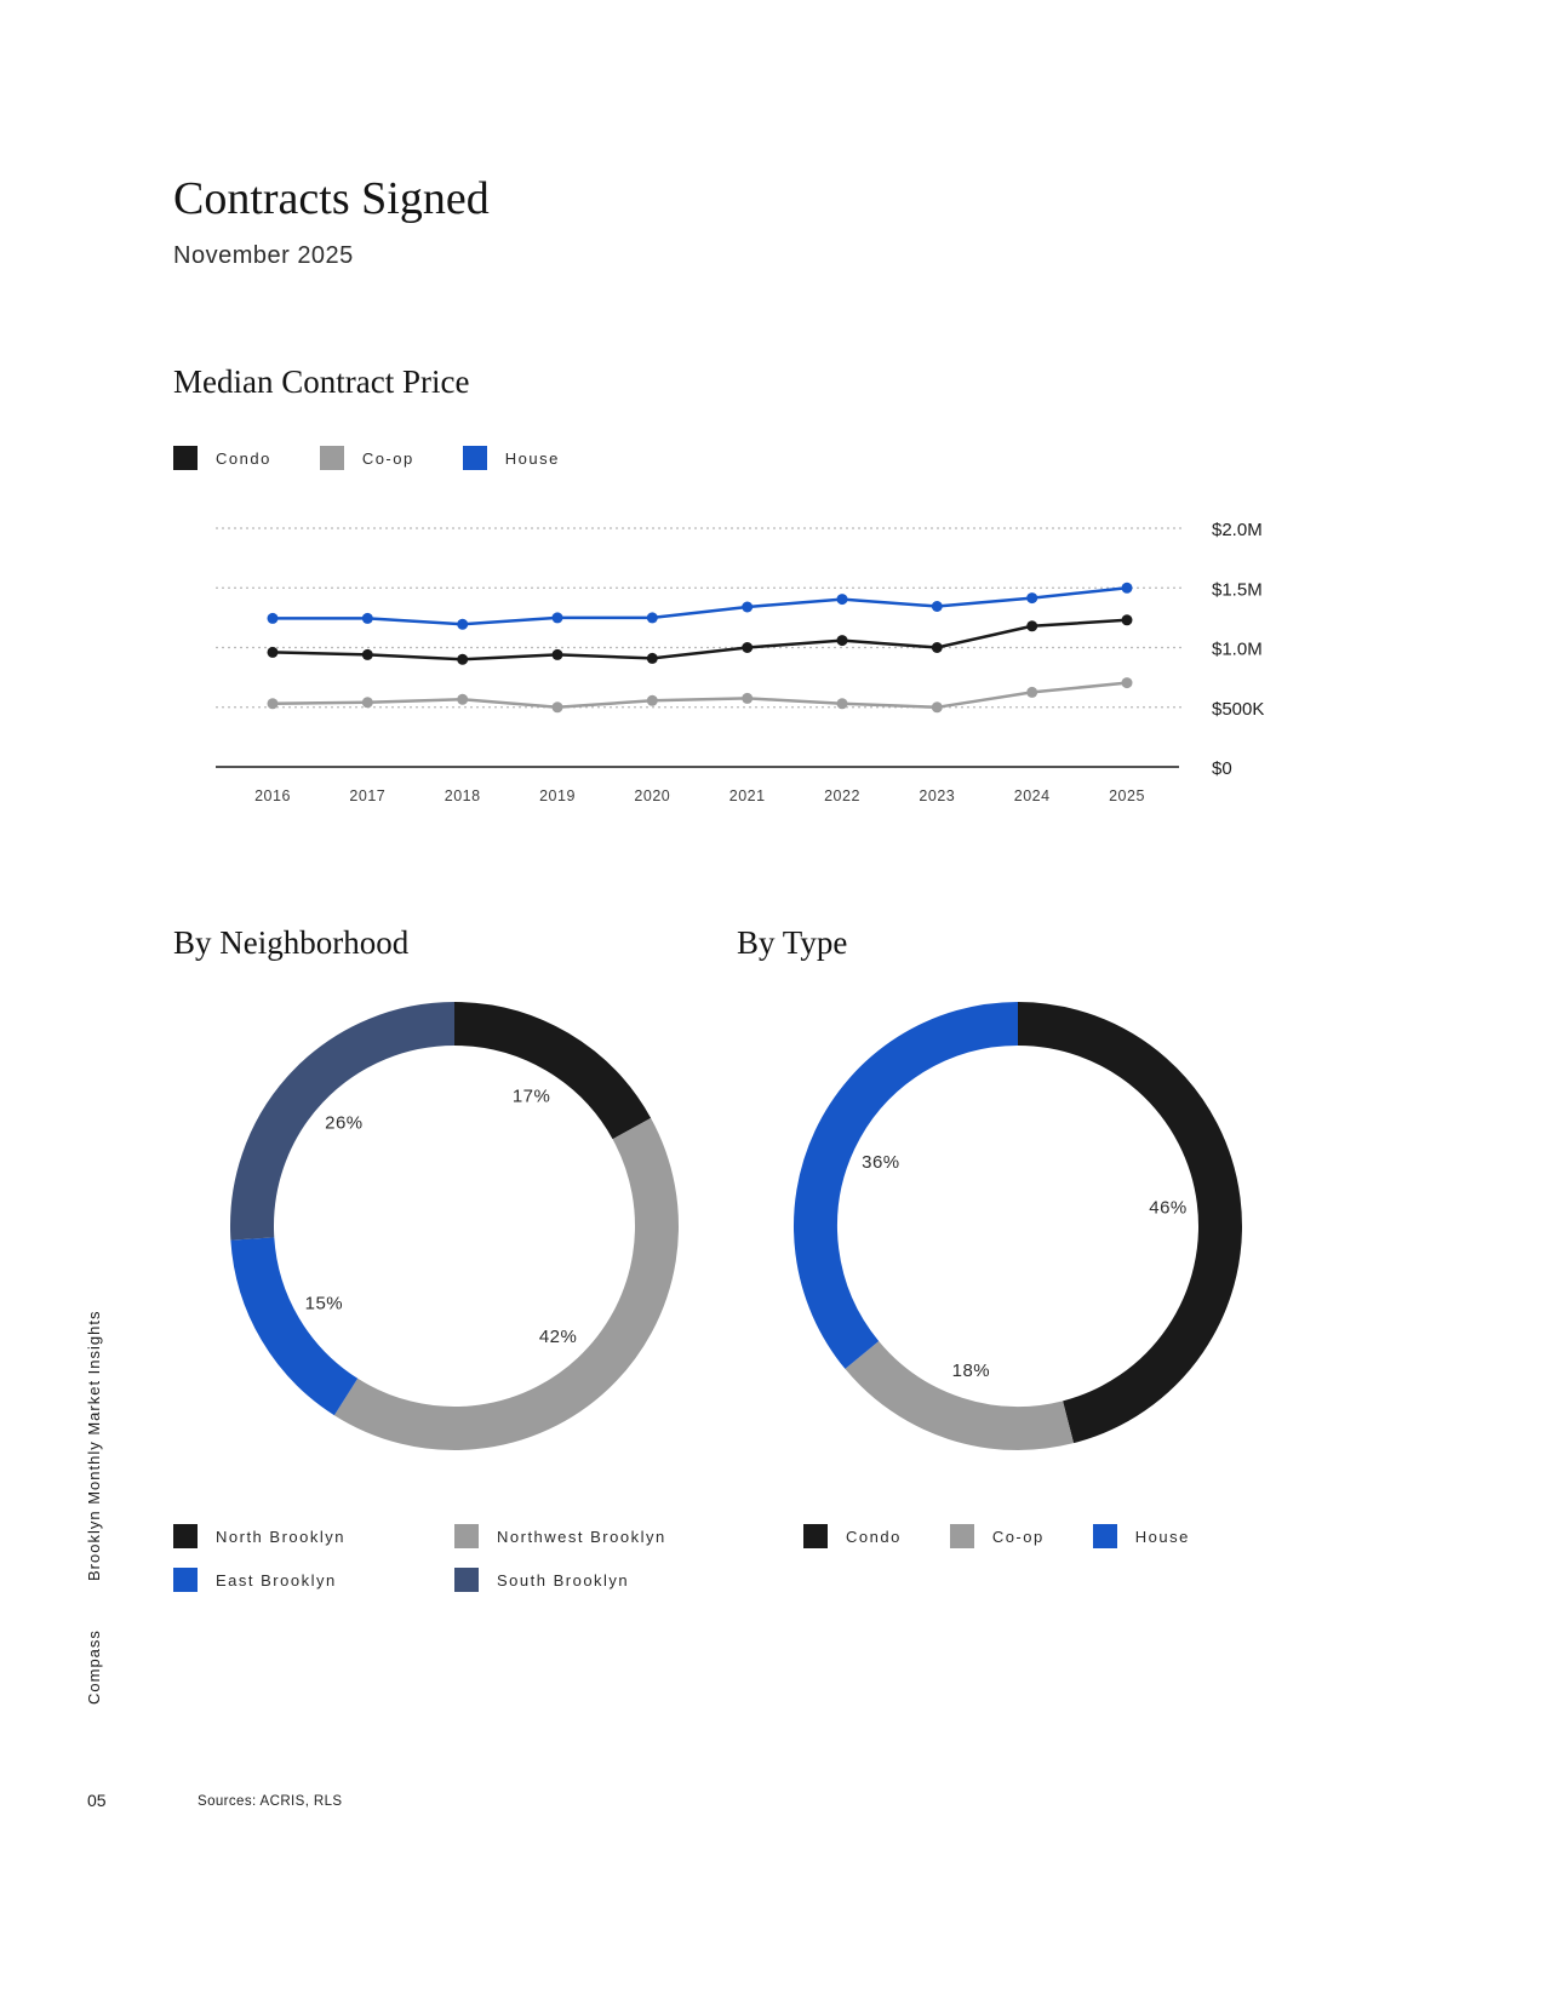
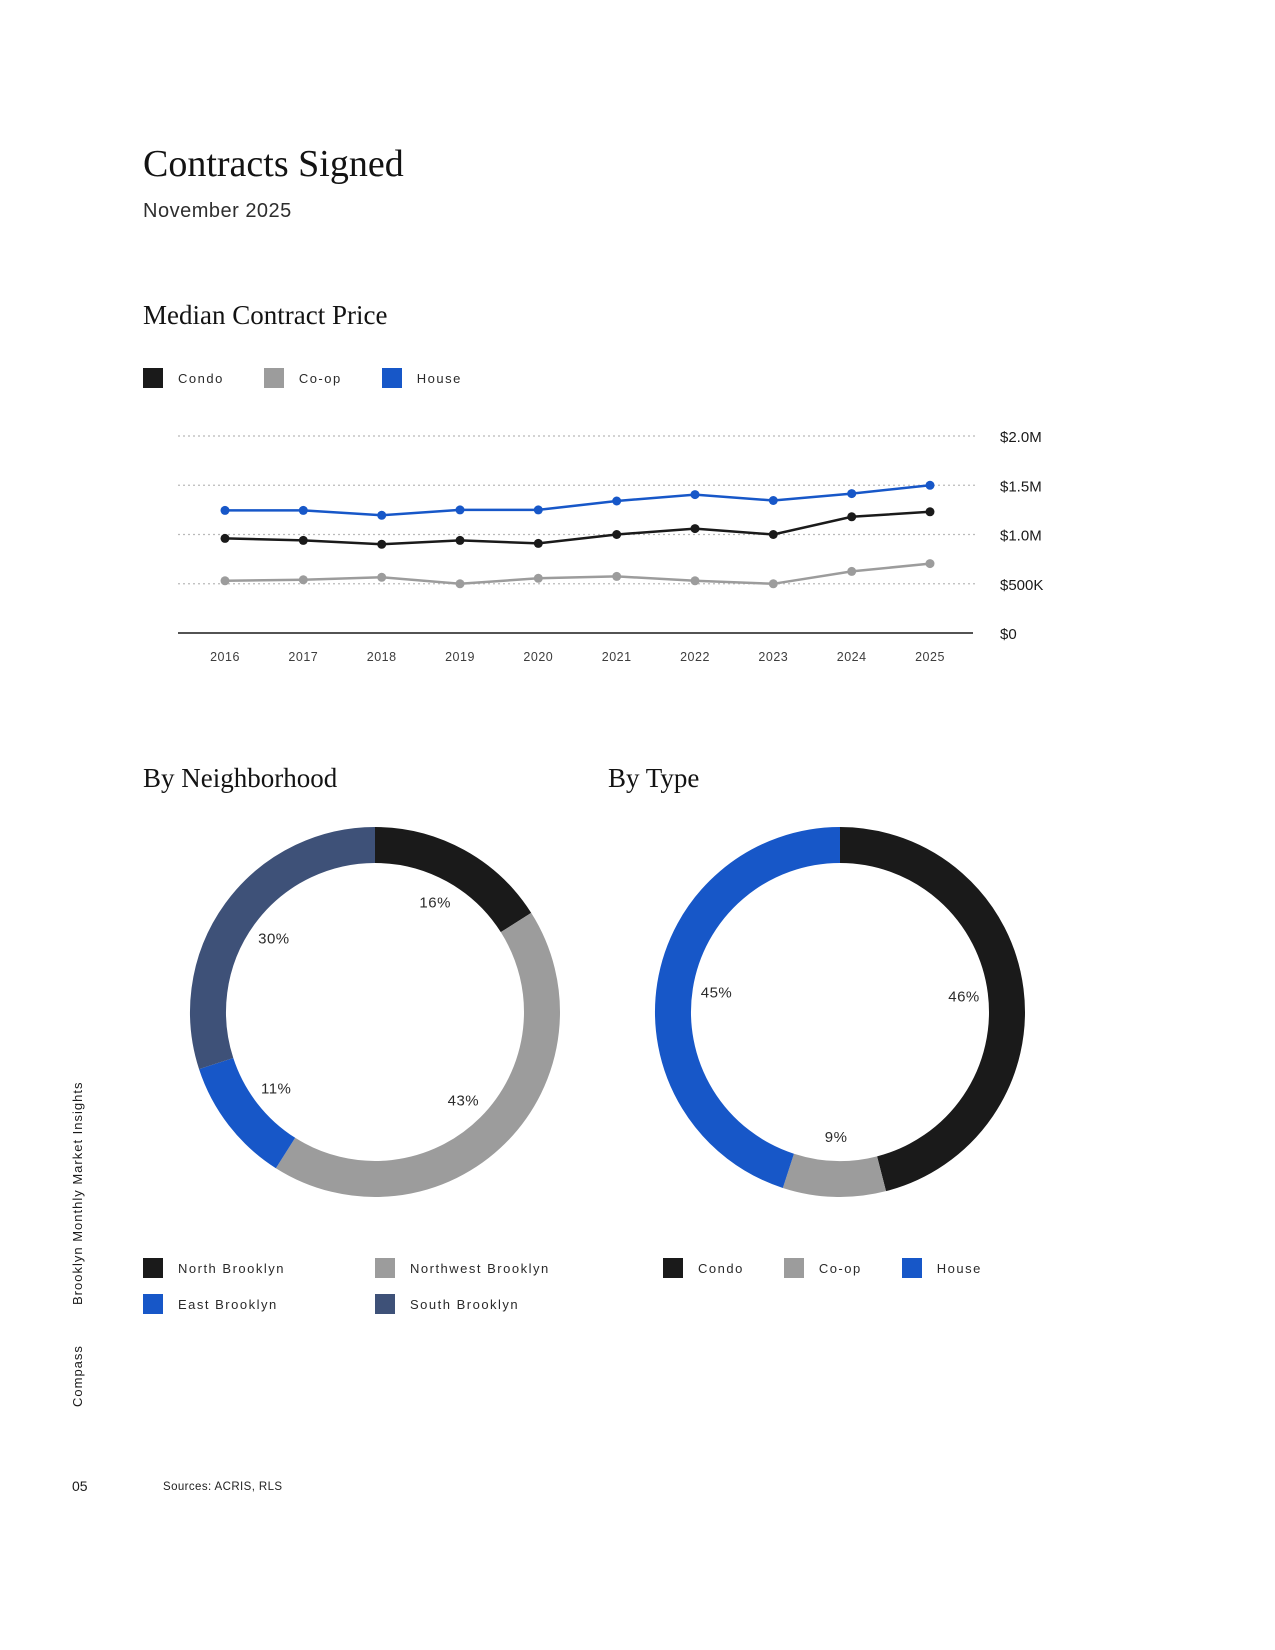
By Neighborhood/North Brooklyn: 17% -> 16%
By Neighborhood/Northwest Brooklyn: 42% -> 43%
By Neighborhood/East Brooklyn: 15% -> 11%
By Neighborhood/South Brooklyn: 26% -> 30%
By Type/Co-op: 18% -> 9%
By Type/House: 36% -> 45%
